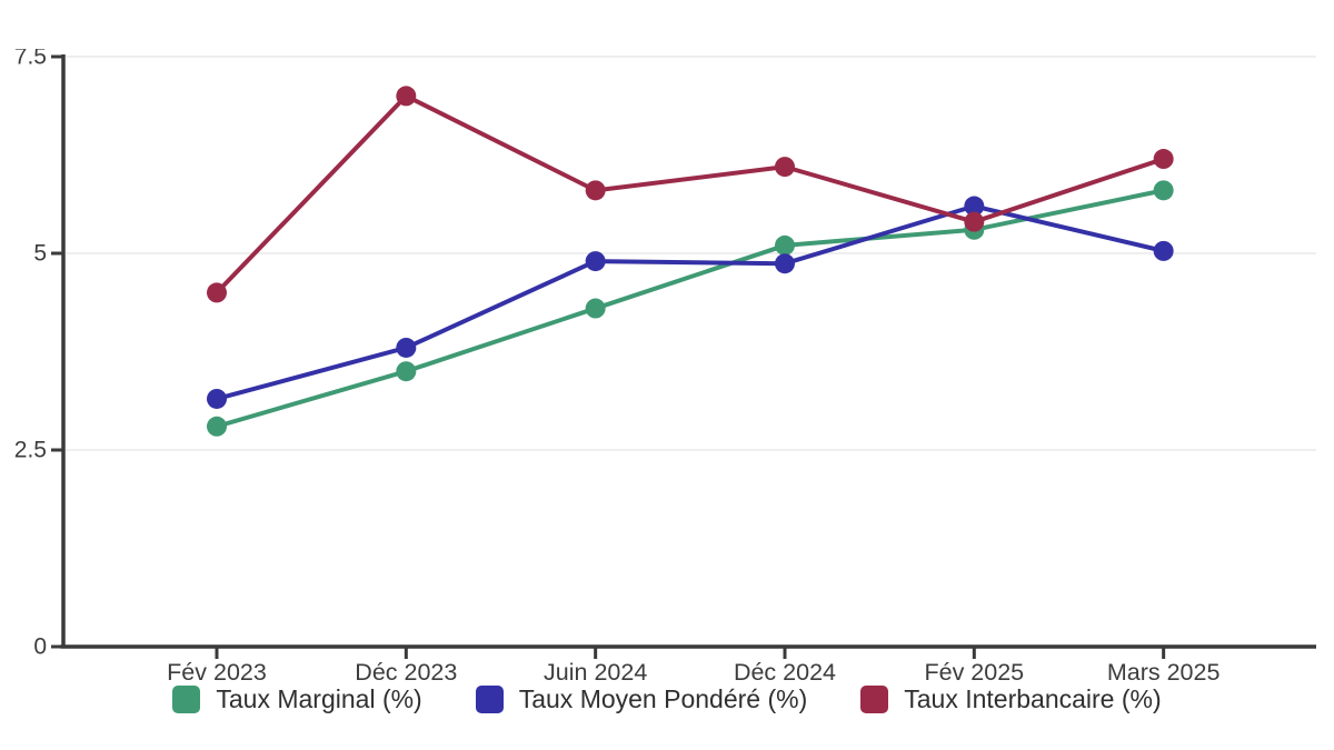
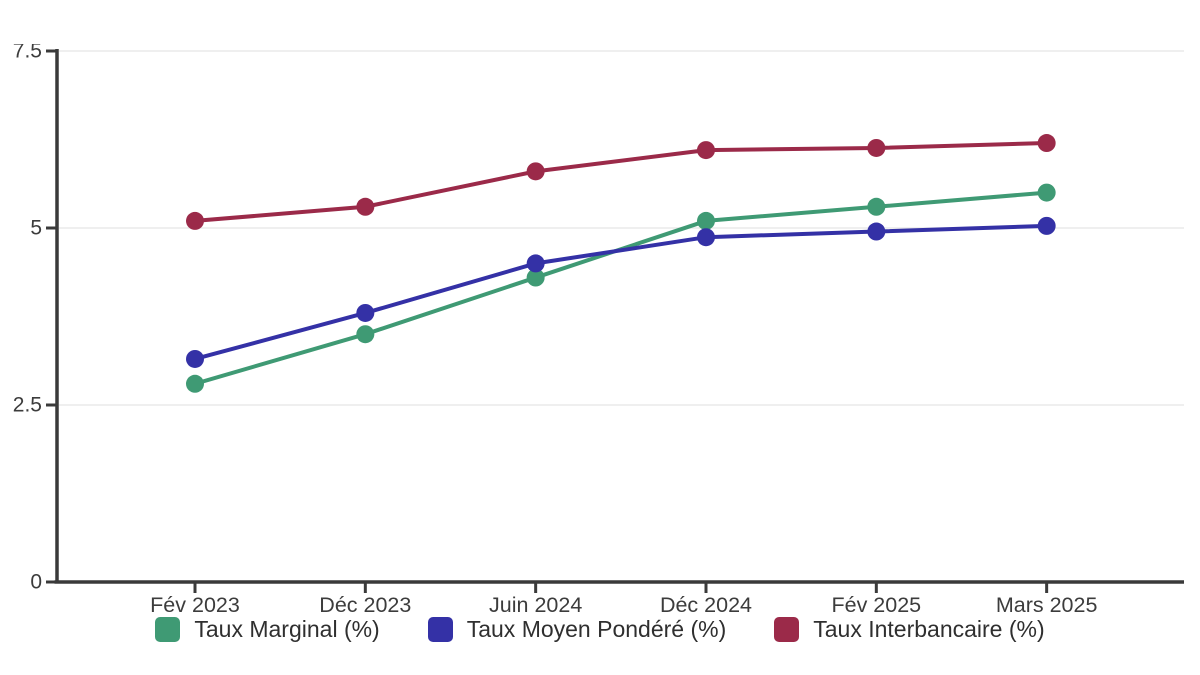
Taux Interbancaire (%)/Fév 2023: 4.5 -> 5.1
Taux Interbancaire (%)/Déc 2023: 7.0 -> 5.3
Taux Moyen Pondéré (%)/Juin 2024: 4.9 -> 4.5
Taux Moyen Pondéré (%)/Fév 2025: 5.6 -> 5.0
Taux Interbancaire (%)/Fév 2025: 5.4 -> 6.1
Taux Marginal (%)/Mars 2025: 5.8 -> 5.5
